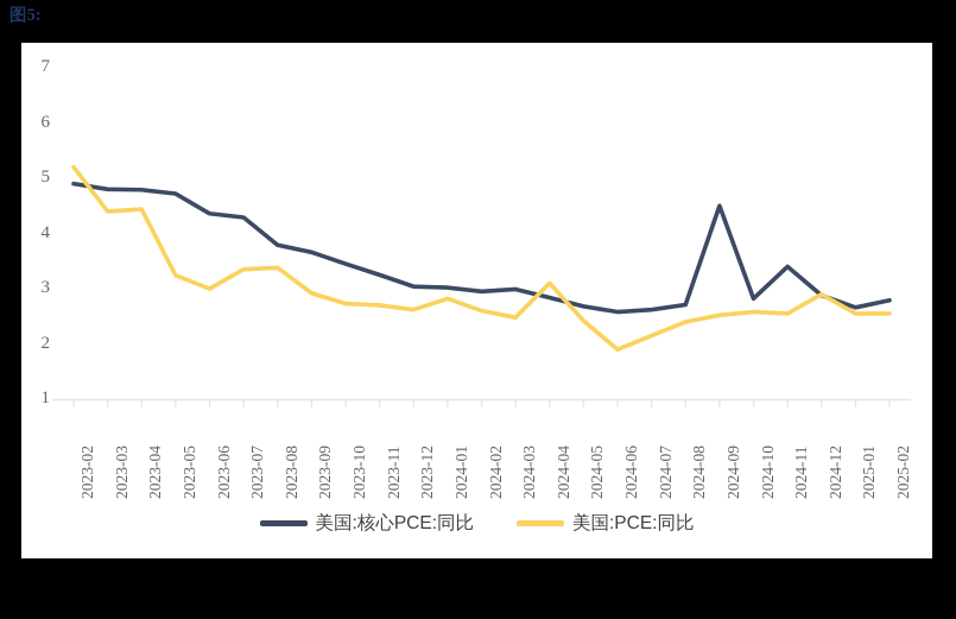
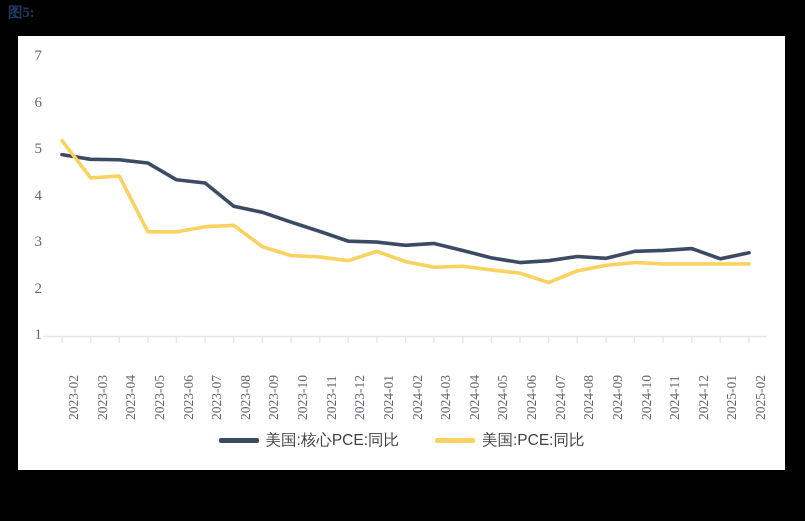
美国:PCE:同比/2023-06: 3.0 -> 3.2
美国:PCE:同比/2024-04: 3.1 -> 2.5
美国:PCE:同比/2024-06: 1.9 -> 2.4
美国:核心PCE:同比/2024-09: 4.5 -> 2.7
美国:核心PCE:同比/2024-11: 3.4 -> 2.8
美国:PCE:同比/2024-12: 2.9 -> 2.5
